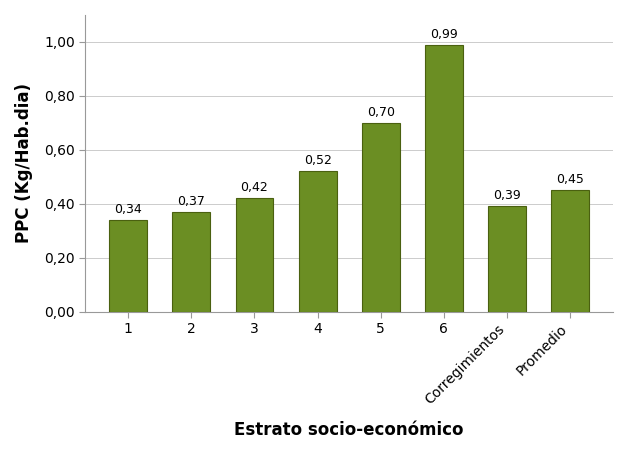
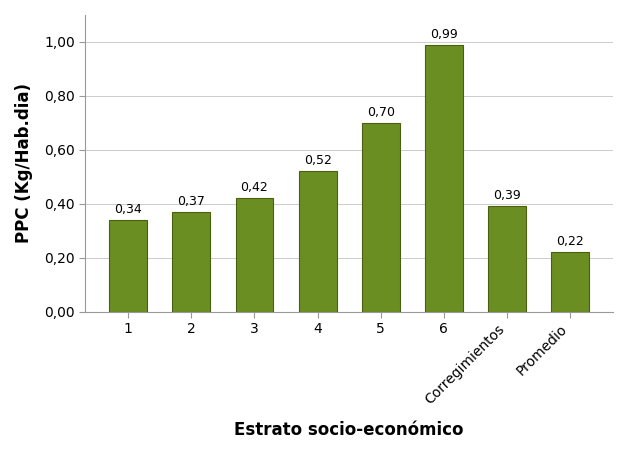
Promedio: 0,45 -> 0,22
